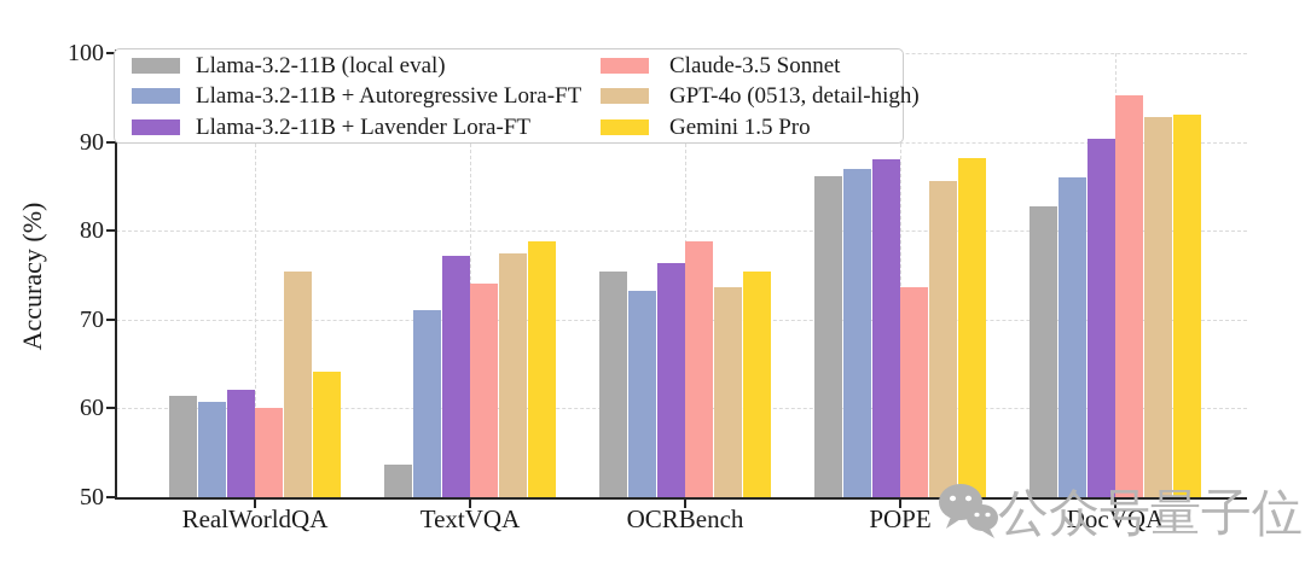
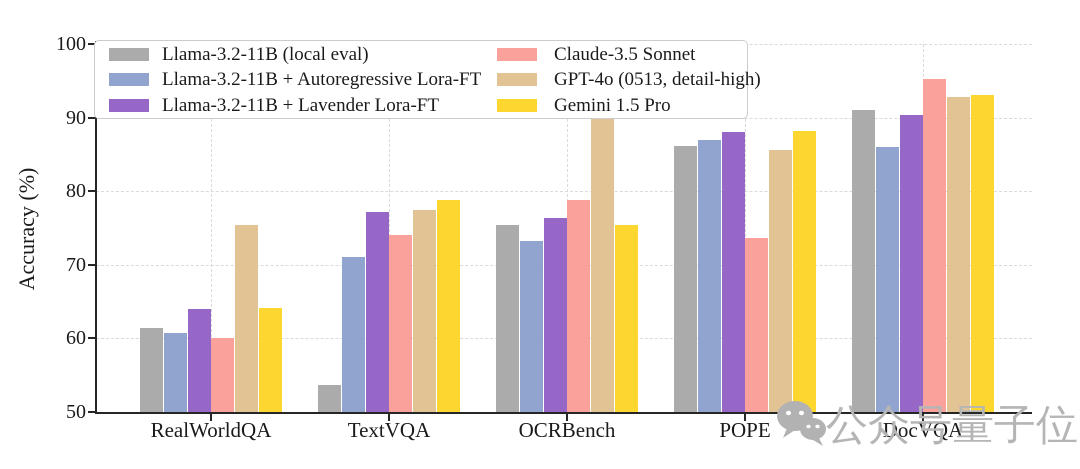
Llama-3.2-11B + Lavender Lora-FT/RealWorldQA: 62 -> 64
GPT-4o (0513, detail-high)/OCRBench: 74 -> 90
Llama-3.2-11B (local eval)/DocVQA: 83 -> 91
